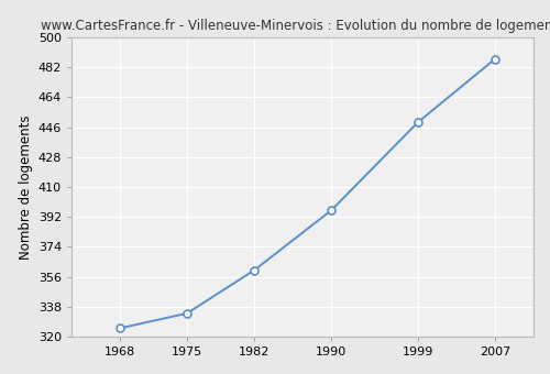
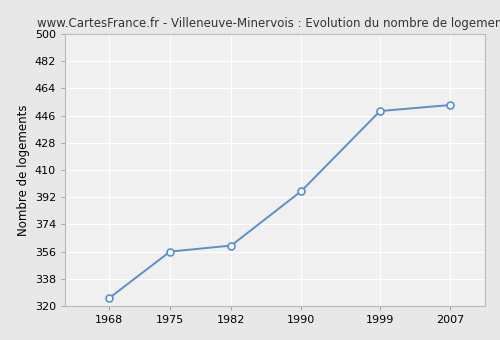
1975: 334 -> 356
2007: 487 -> 453
